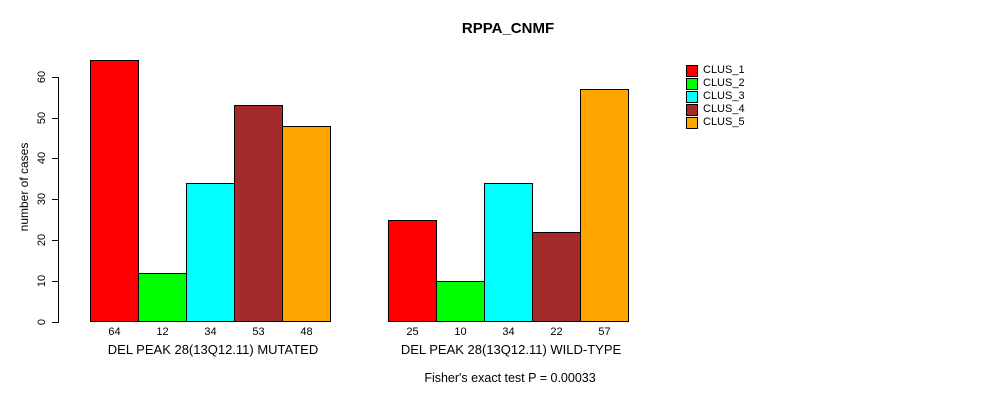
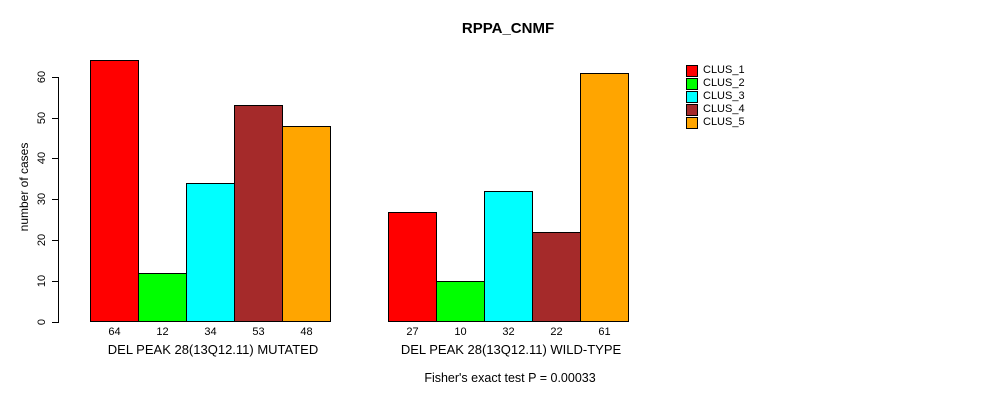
CLUS_1/DEL PEAK 28(13Q12.11) WILD-TYPE: 25 -> 27
CLUS_3/DEL PEAK 28(13Q12.11) WILD-TYPE: 34 -> 32
CLUS_5/DEL PEAK 28(13Q12.11) WILD-TYPE: 57 -> 61
